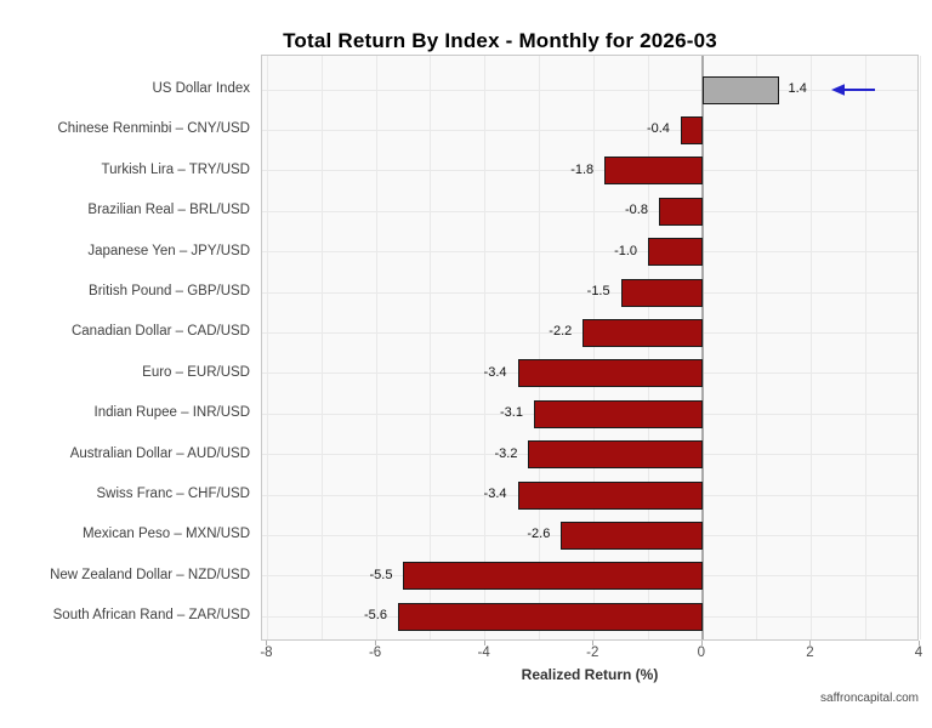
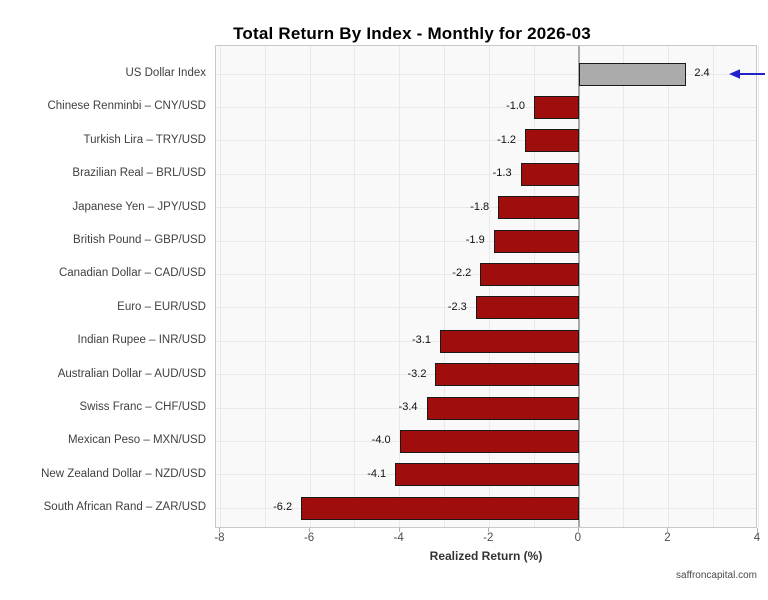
US Dollar Index: 1.4 -> 2.4
Chinese Renminbi – CNY/USD: -0.4 -> -1.0
Turkish Lira – TRY/USD: -1.8 -> -1.2
Brazilian Real – BRL/USD: -0.8 -> -1.3
Japanese Yen – JPY/USD: -1.0 -> -1.8
British Pound – GBP/USD: -1.5 -> -1.9
Euro – EUR/USD: -3.4 -> -2.3
Mexican Peso – MXN/USD: -2.6 -> -4.0
New Zealand Dollar – NZD/USD: -5.5 -> -4.1
South African Rand – ZAR/USD: -5.6 -> -6.2
